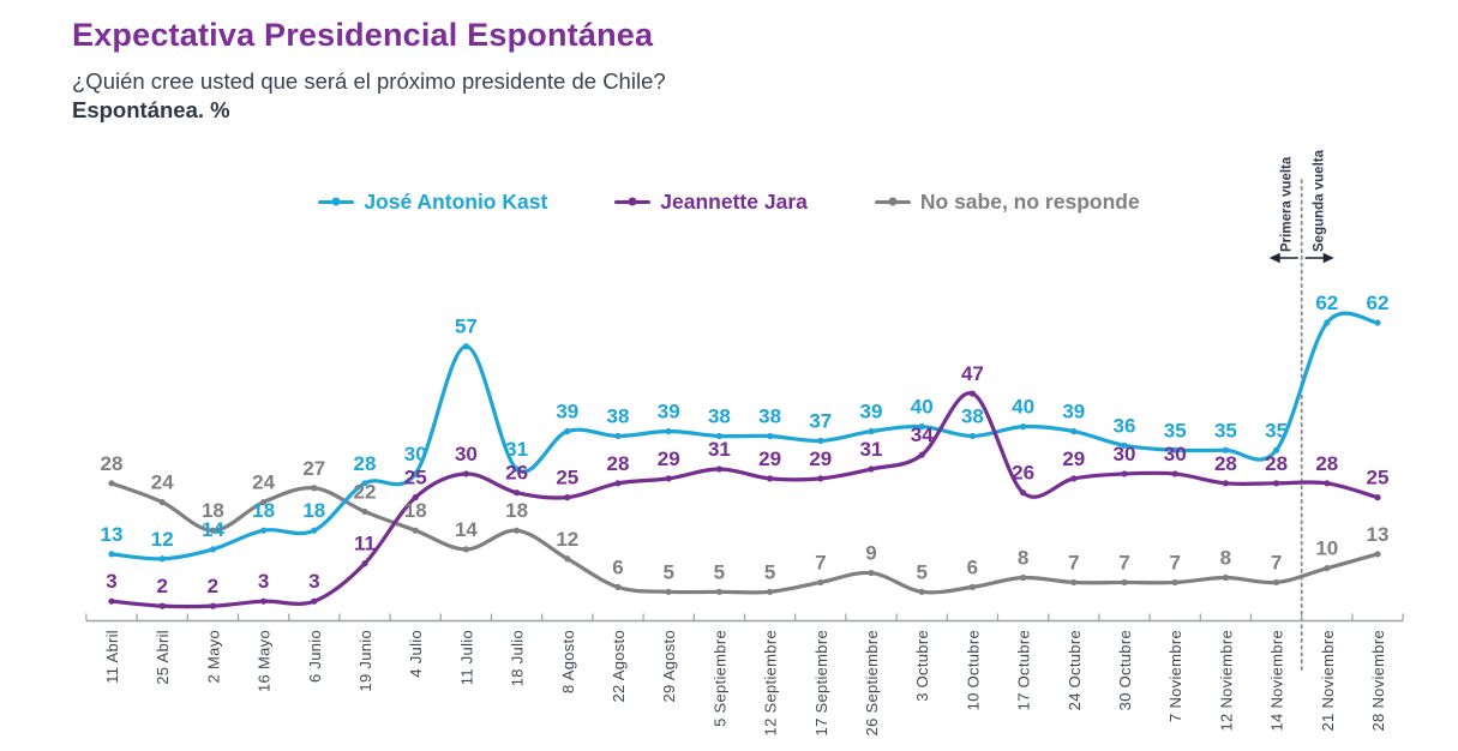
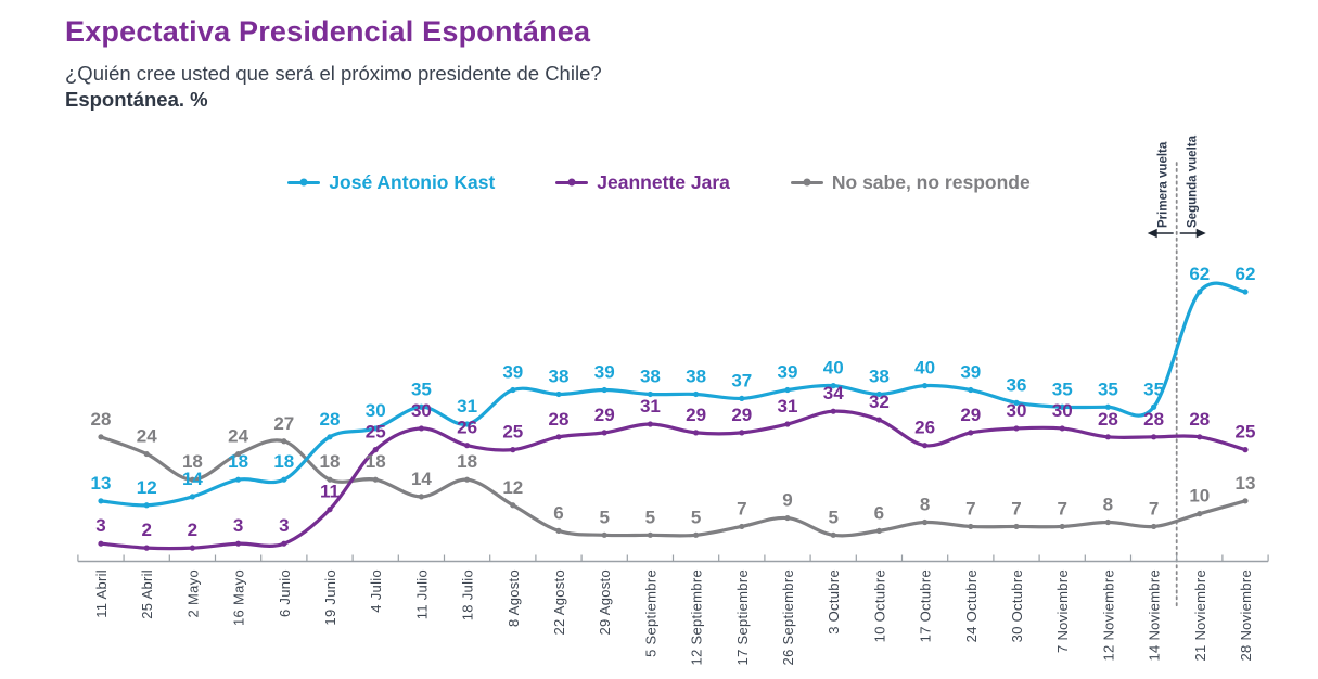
No sabe, no responde/19 Junio: 22 -> 18
José Antonio Kast/11 Julio: 57 -> 35
Jeannette Jara/10 Octubre: 47 -> 32
